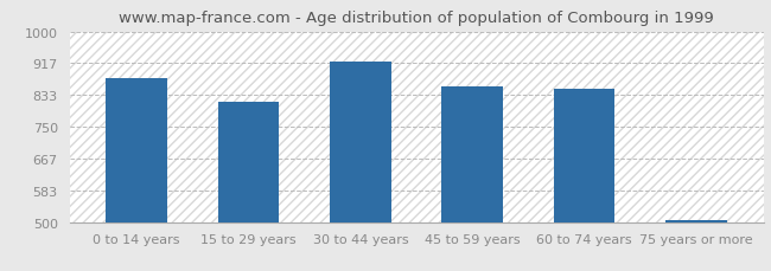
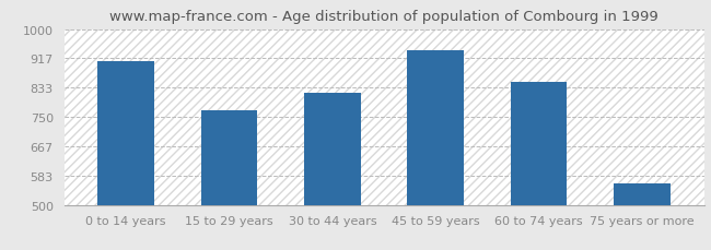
0 to 14 years: 878 -> 910
15 to 29 years: 817 -> 770
30 to 44 years: 920 -> 820
45 to 59 years: 857 -> 940
75 years or more: 505 -> 560
